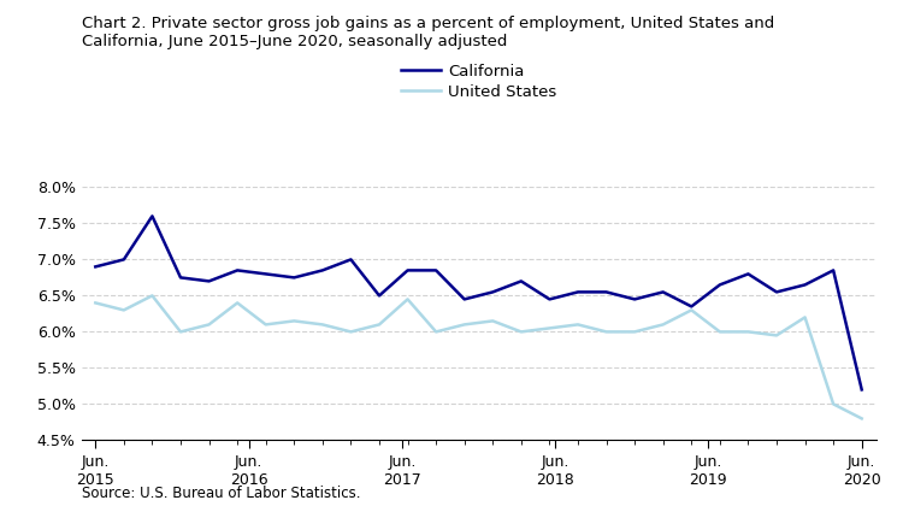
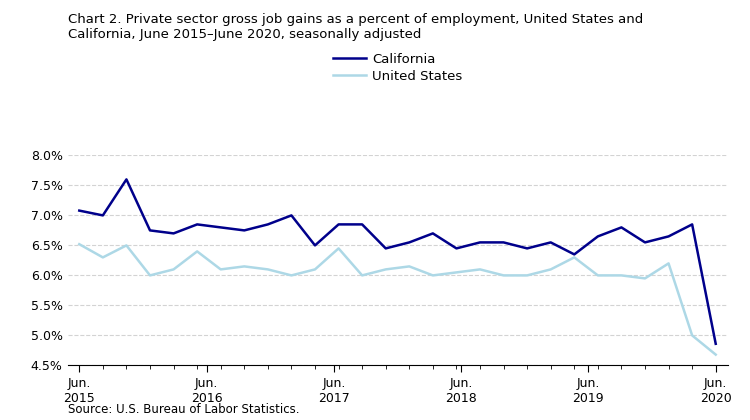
California/Jun. 2015: 6.90% -> 7.08%
United States/Jun. 2015: 6.40% -> 6.52%
California/Jun. 2020: 5.20% -> 4.86%
United States/Jun. 2020: 4.80% -> 4.68%
